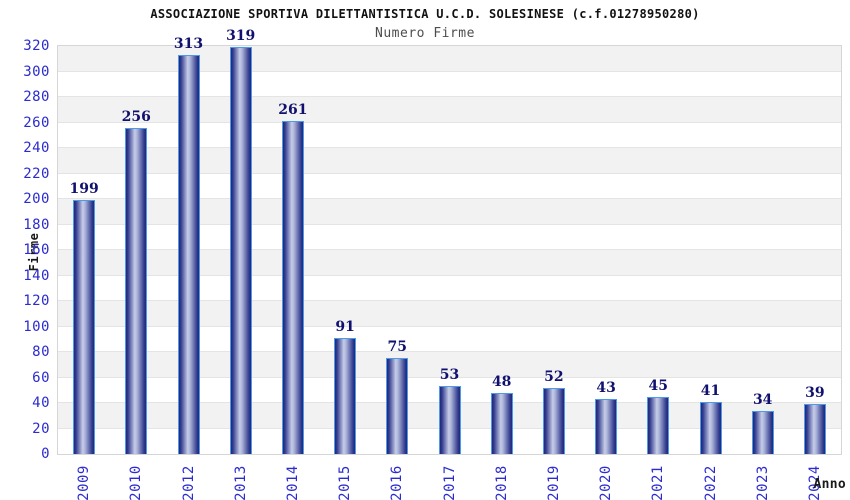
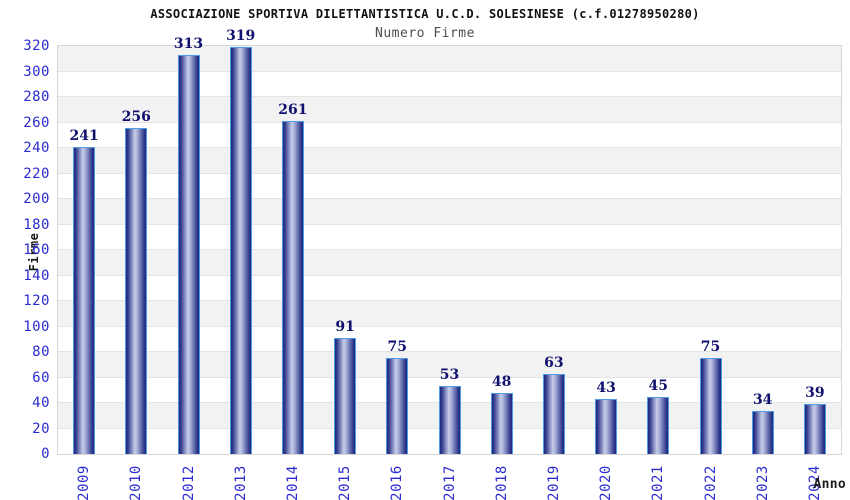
2009: 199 -> 241
2019: 52 -> 63
2022: 41 -> 75
